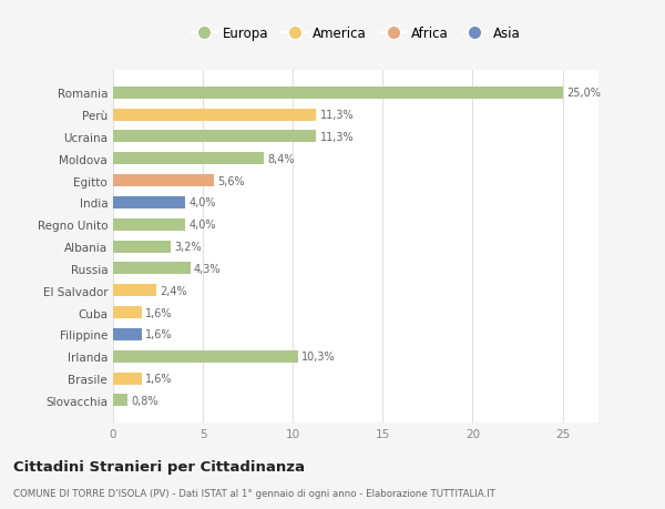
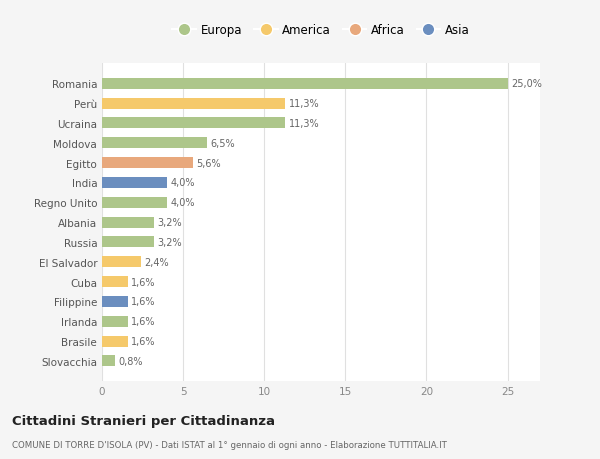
Moldova: 8,4% -> 6,5%
Russia: 4,3% -> 3,2%
Irlanda: 10,3% -> 1,6%
